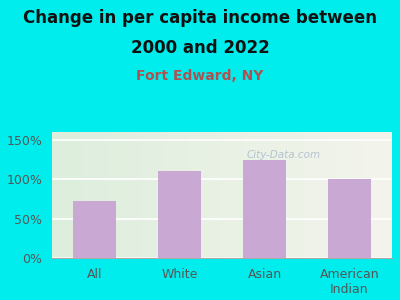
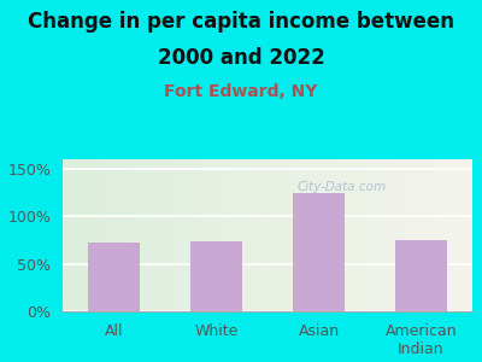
White: 110% -> 74%
American Indian: 100% -> 75%
